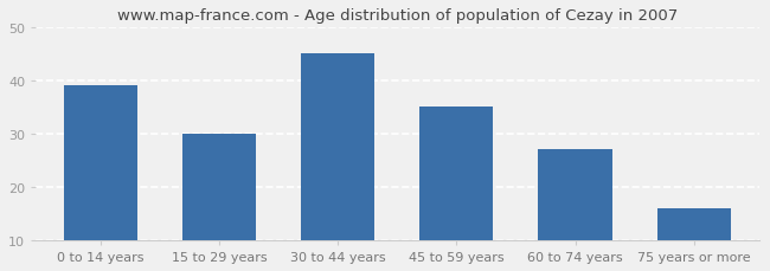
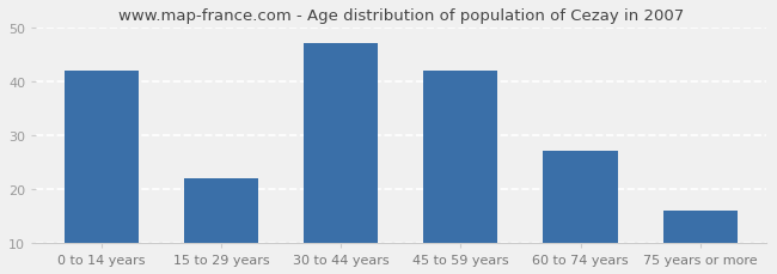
0 to 14 years: 39 -> 42
15 to 29 years: 30 -> 22
30 to 44 years: 45 -> 47
45 to 59 years: 35 -> 42
